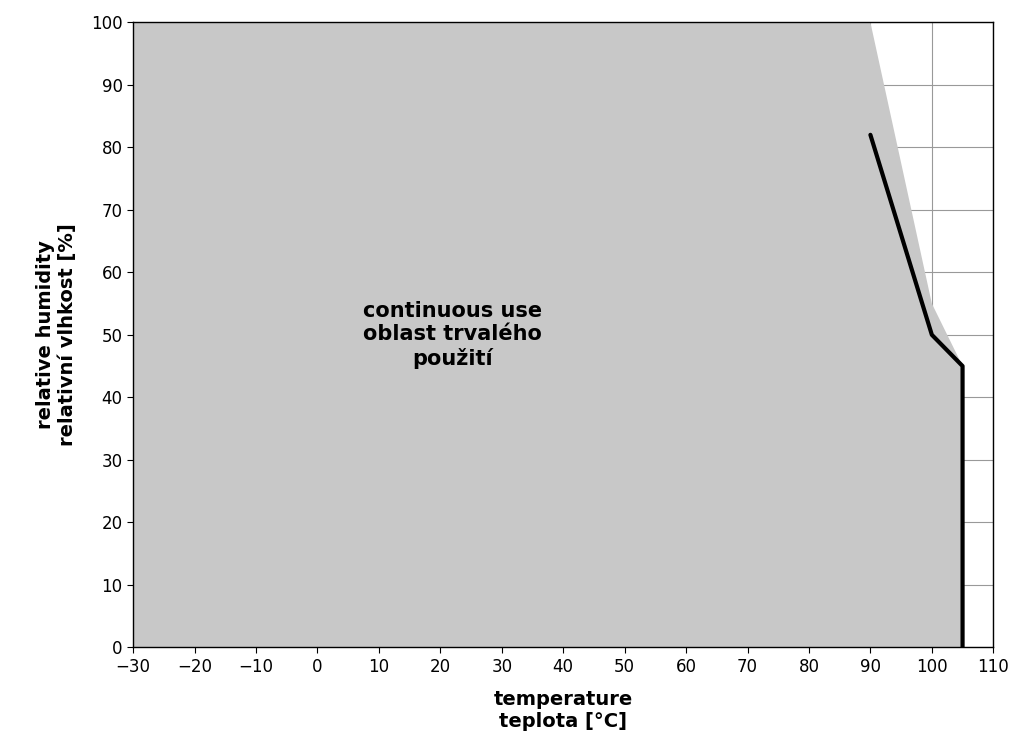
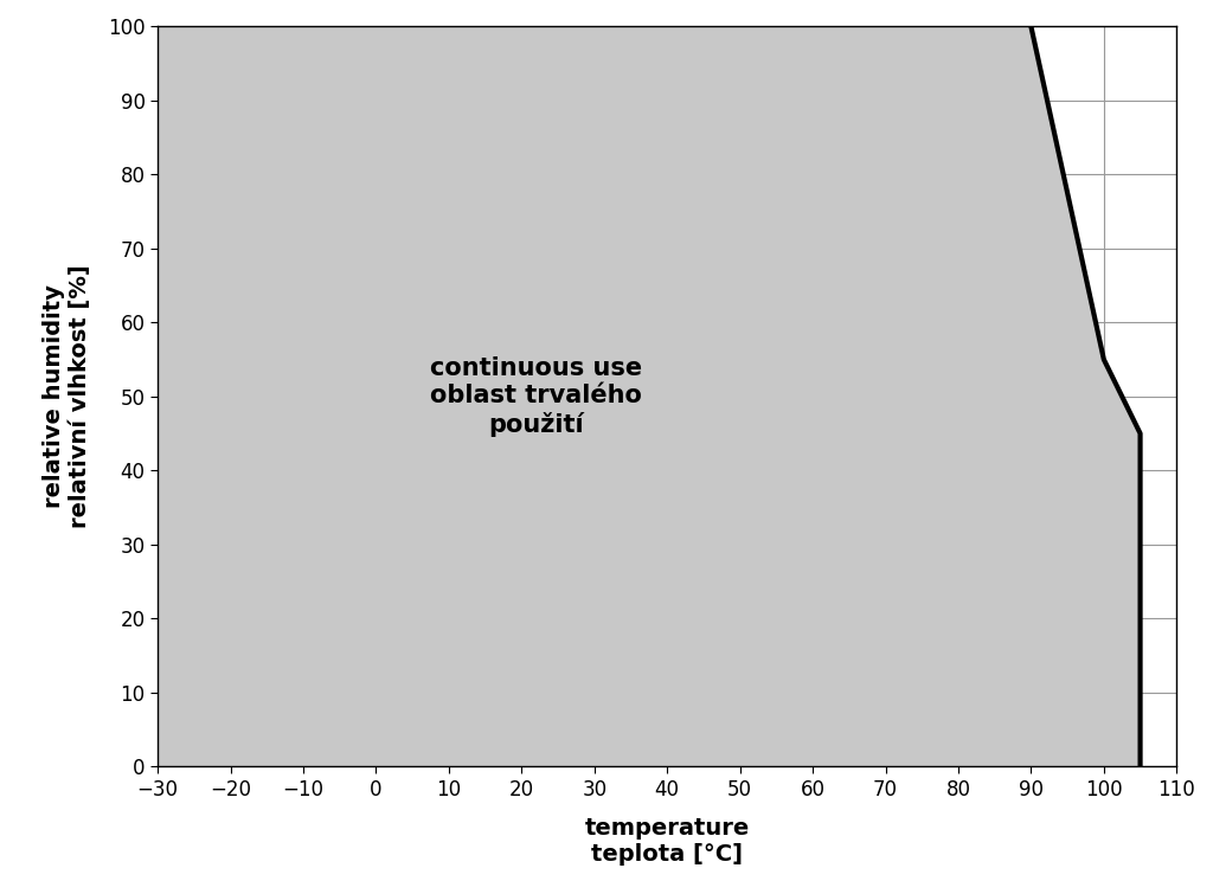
90: 82 -> 100
100: 50 -> 55
